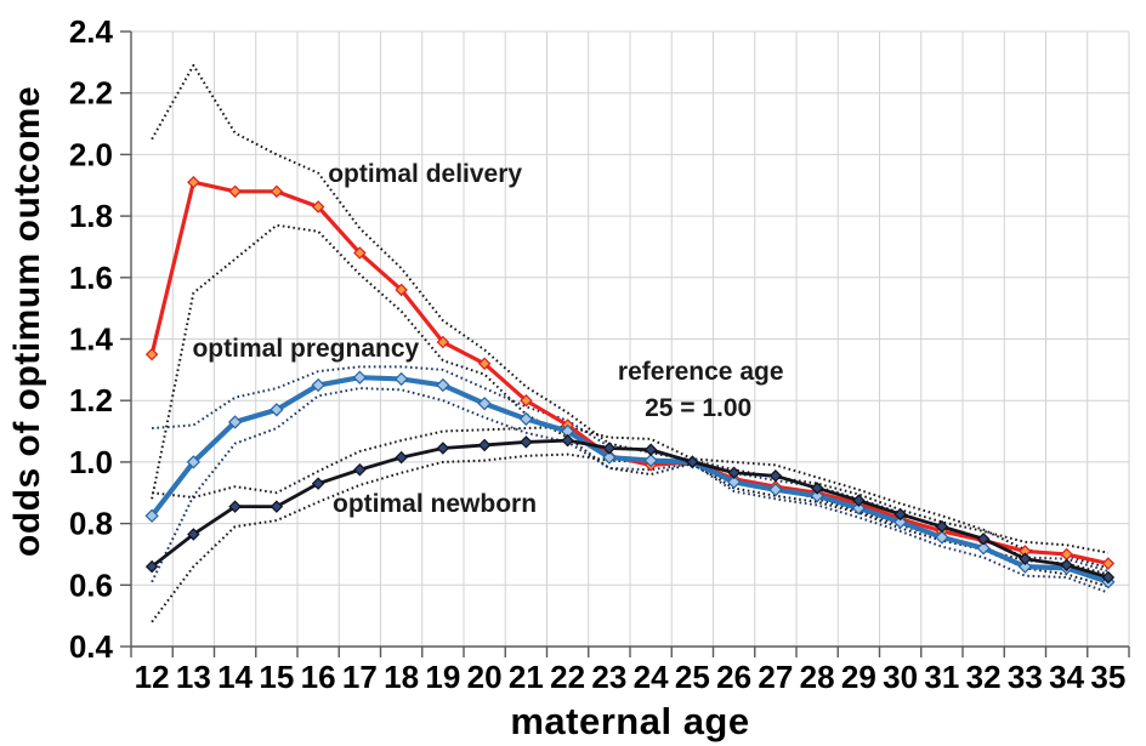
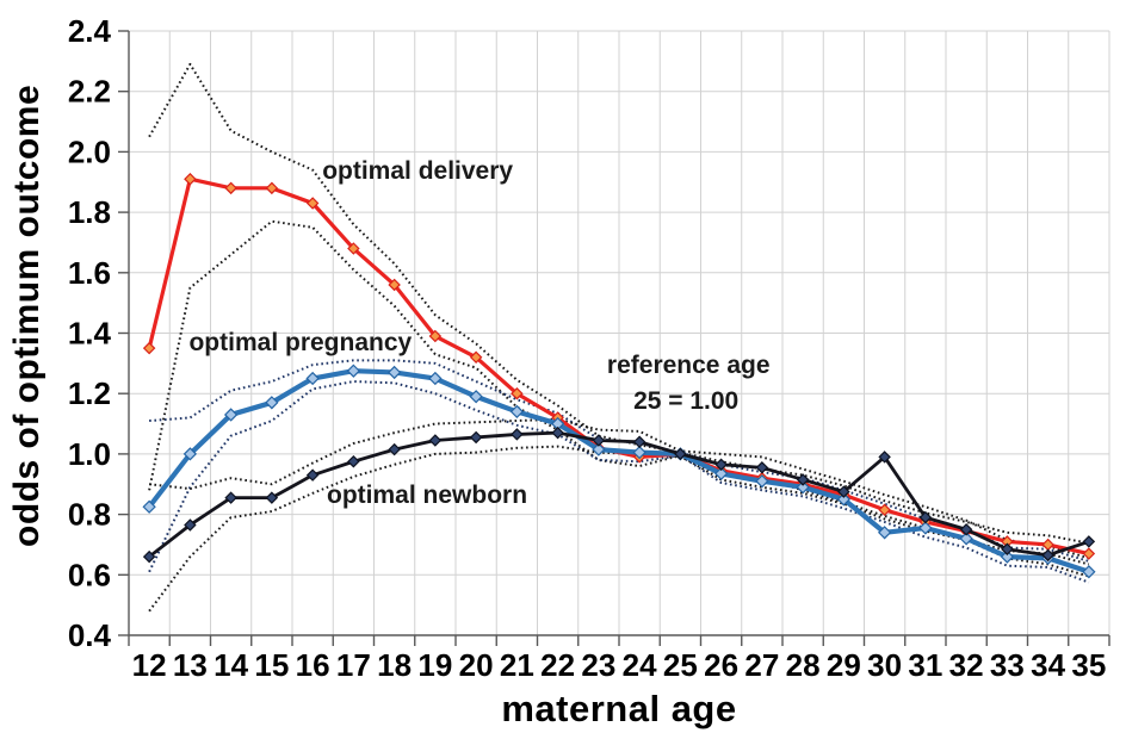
optimal pregnancy/30: 0.81 -> 0.74
optimal newborn/30: 0.83 -> 0.99
optimal newborn/35: 0.62 -> 0.71
